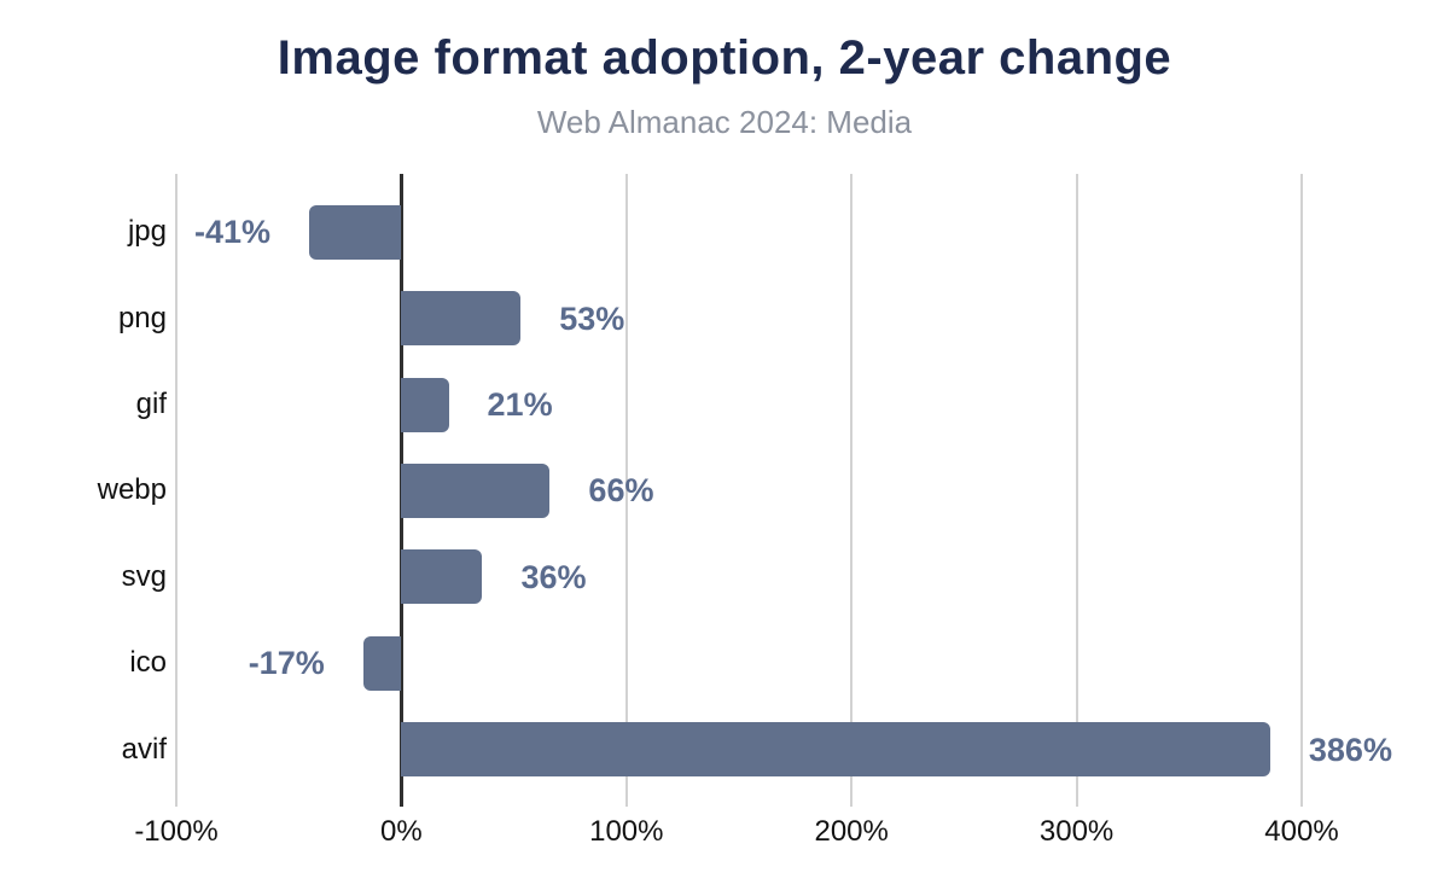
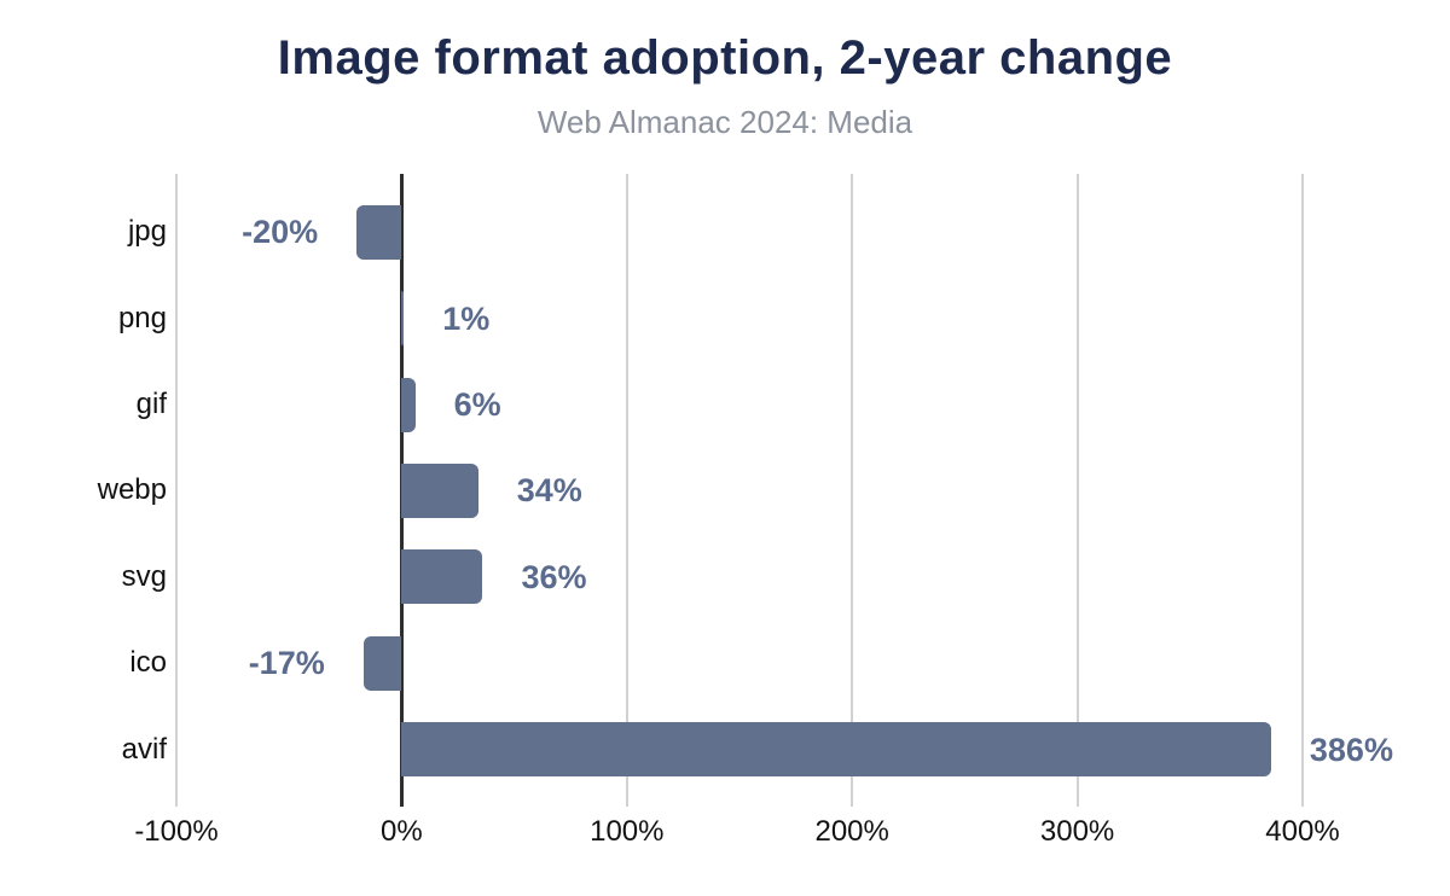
jpg: -41% -> -20%
png: 53% -> 1%
gif: 21% -> 6%
webp: 66% -> 34%
